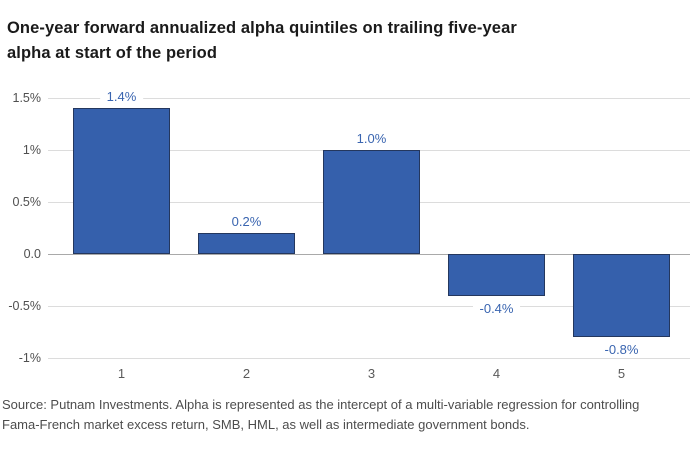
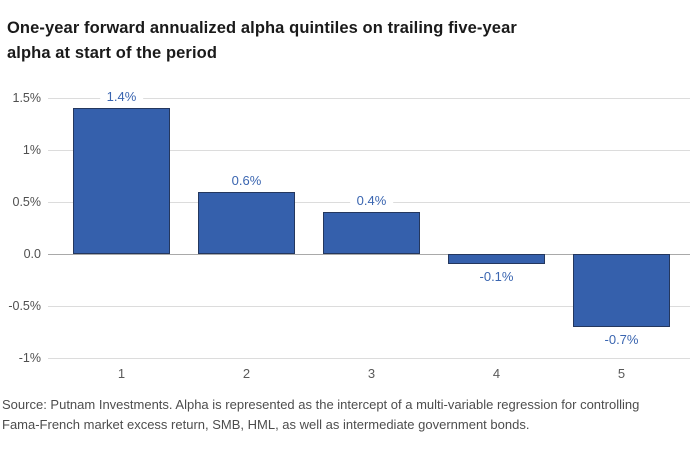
2: 0.2% -> 0.6%
3: 1.0% -> 0.4%
4: -0.4% -> -0.1%
5: -0.8% -> -0.7%
